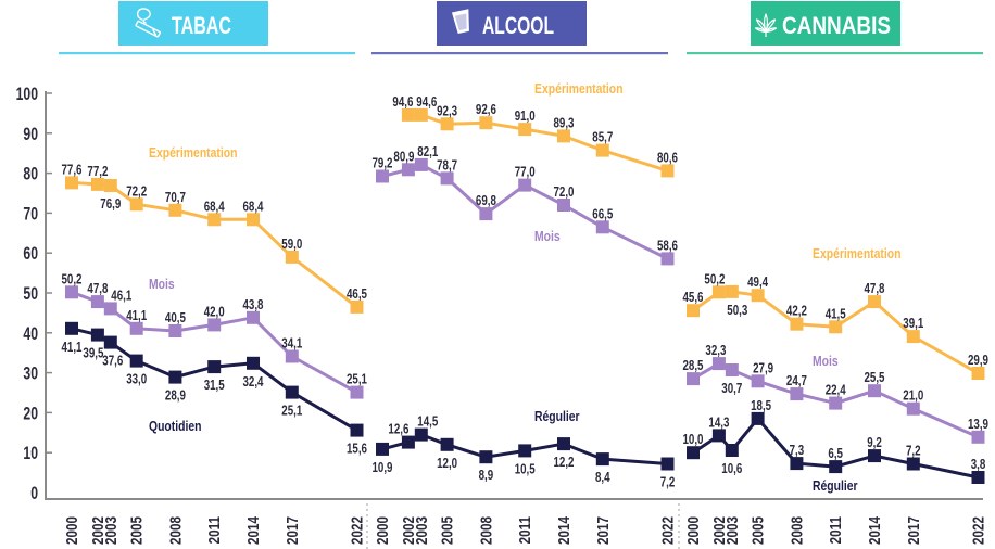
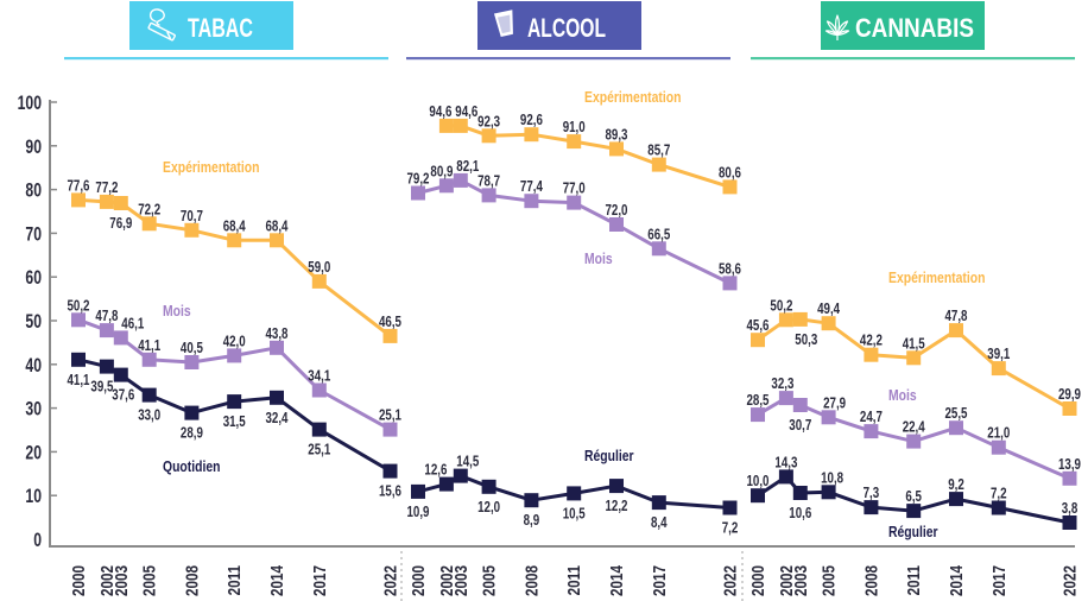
ALCOOL/Mois/2008: 69,8 -> 77,4
CANNABIS/Régulier/2005: 18,5 -> 10,8
